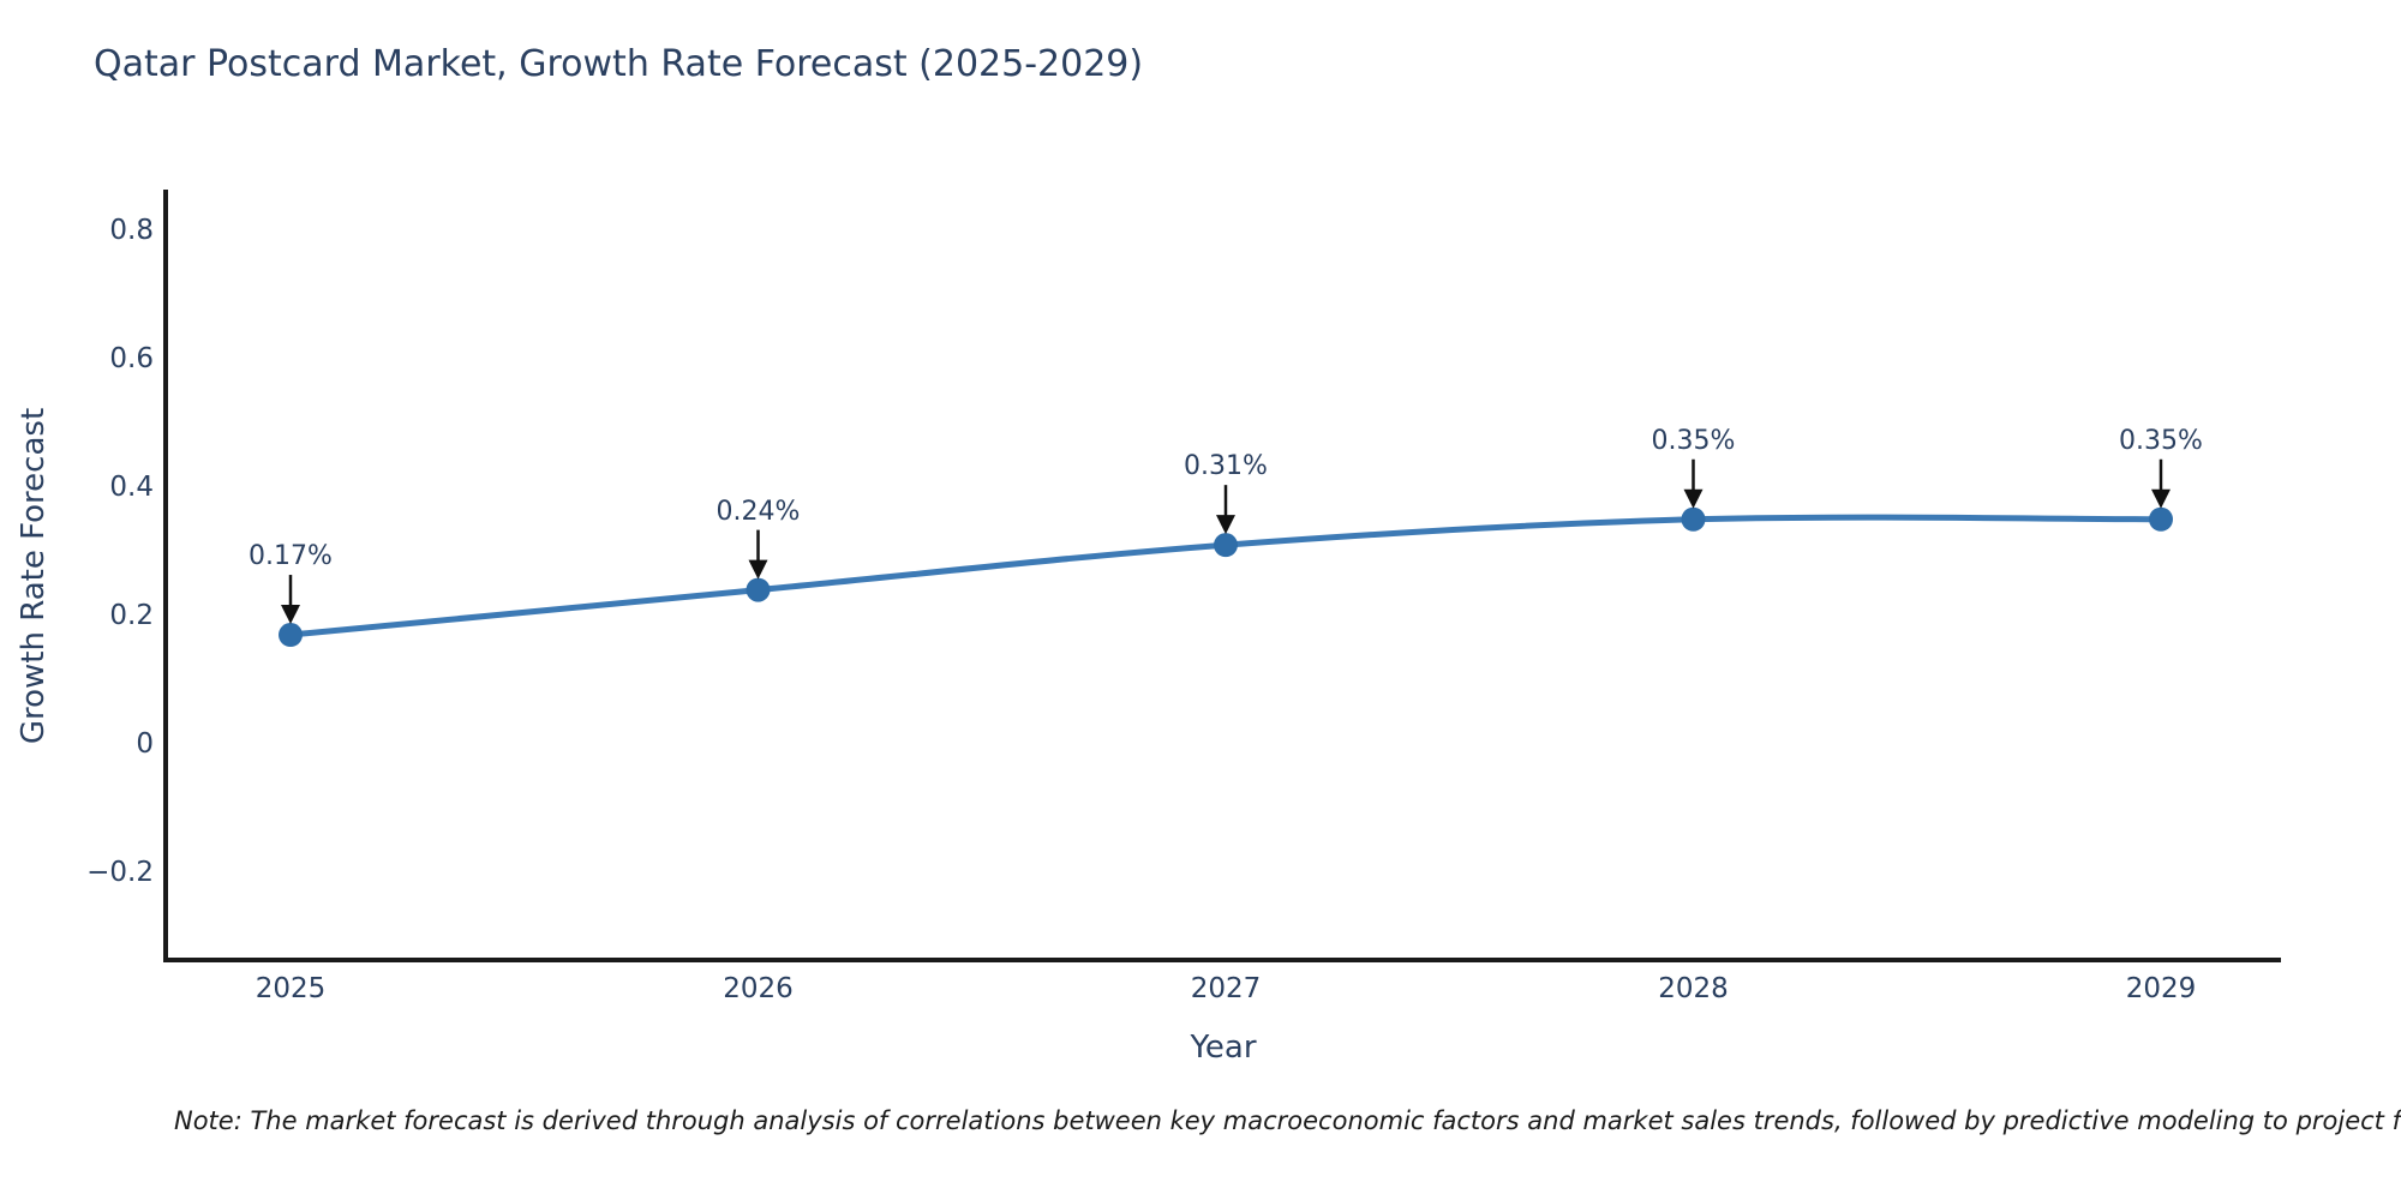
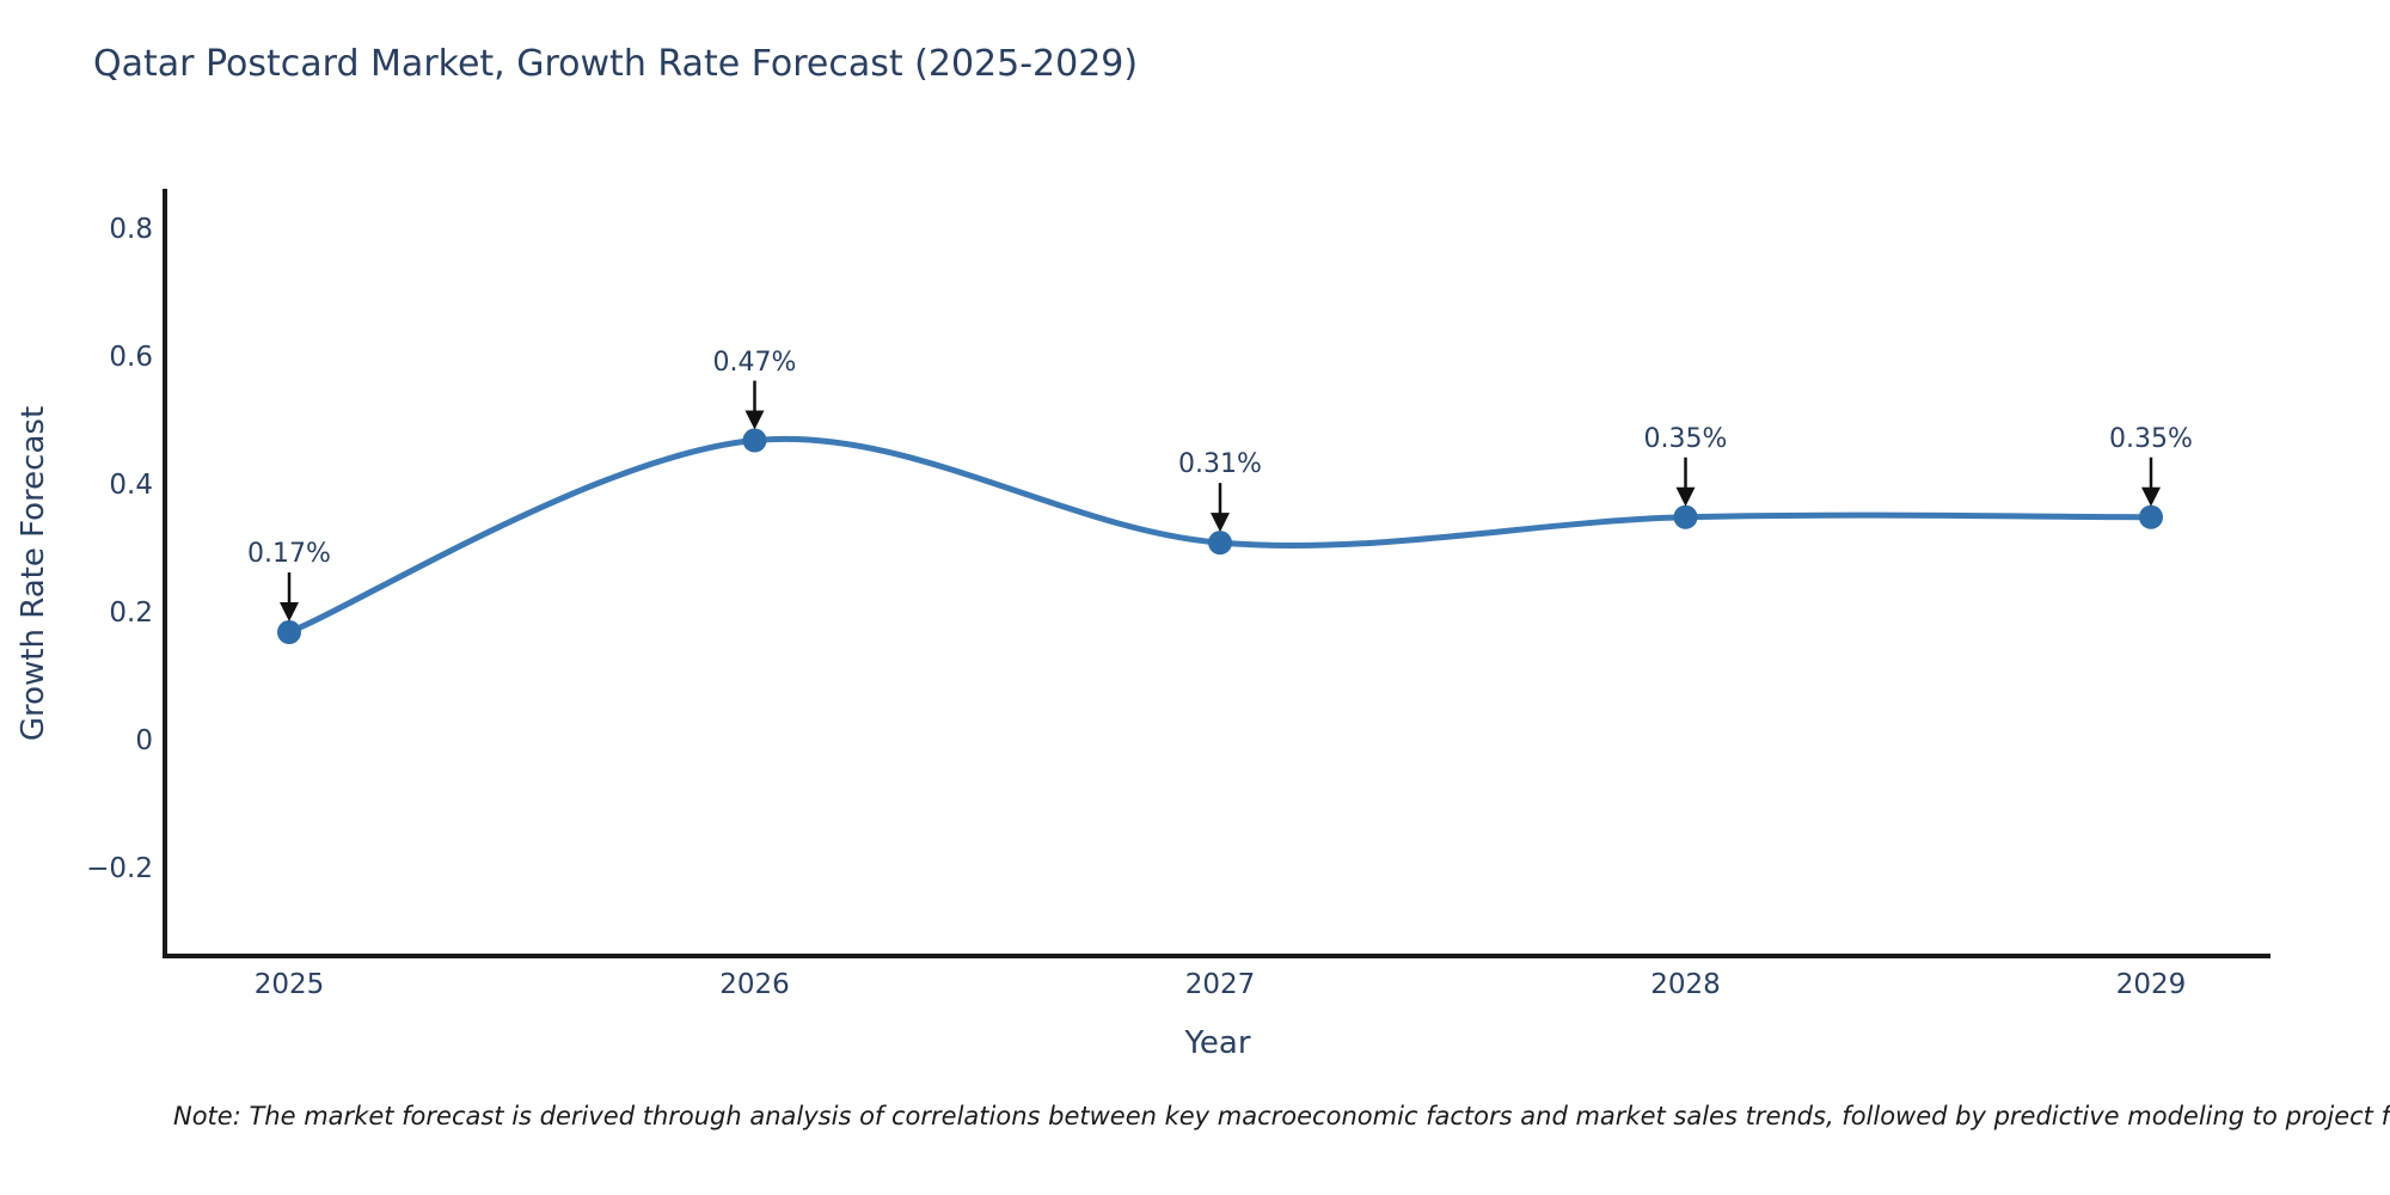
2026: 0.24% -> 0.47%
